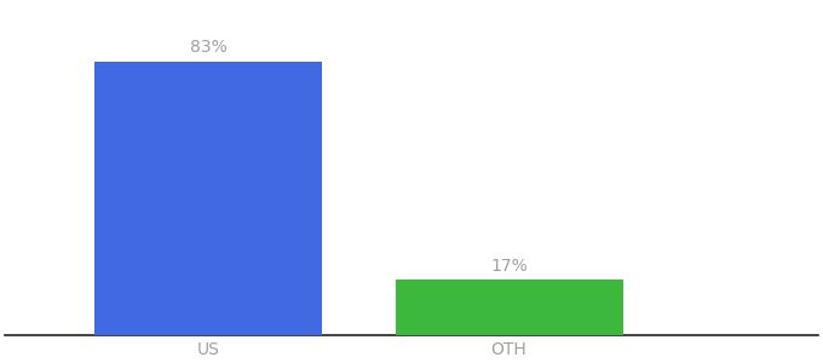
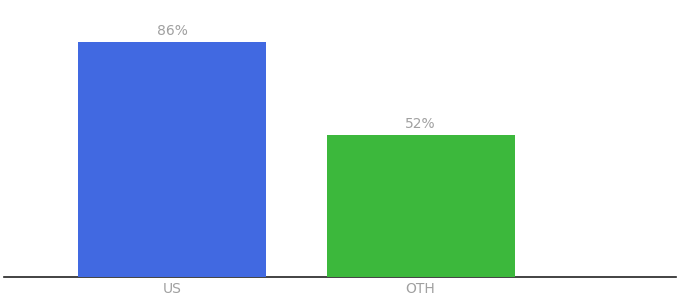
US: 83% -> 86%
OTH: 17% -> 52%
